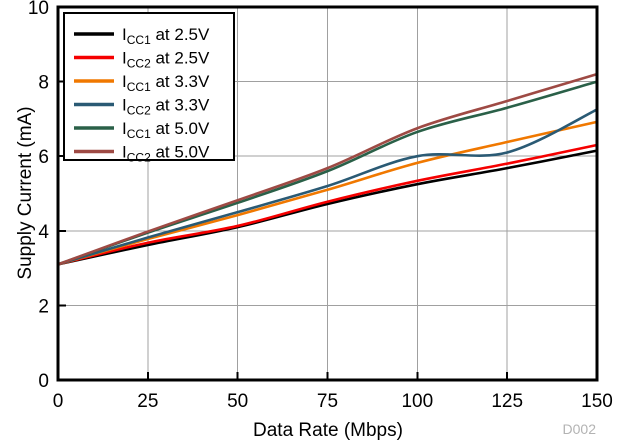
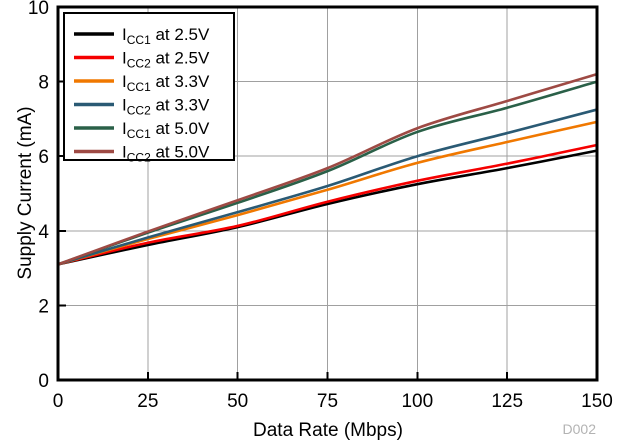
ICC2 at 3.3V/125: 6.1 -> 6.6
